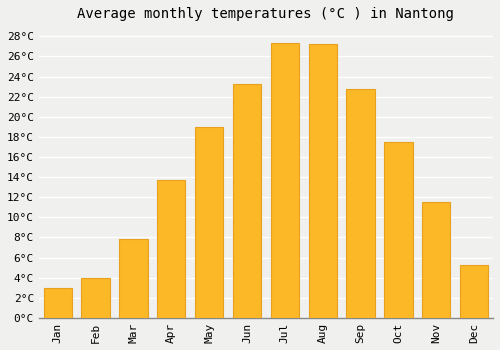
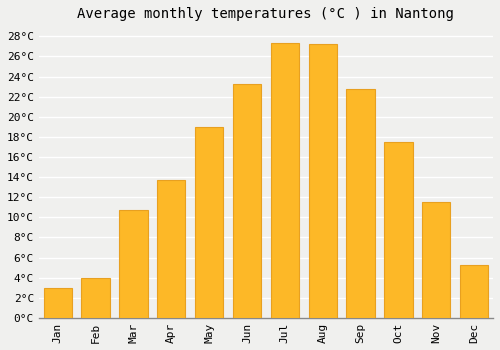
Mar: 7.8°C -> 10.7°C
